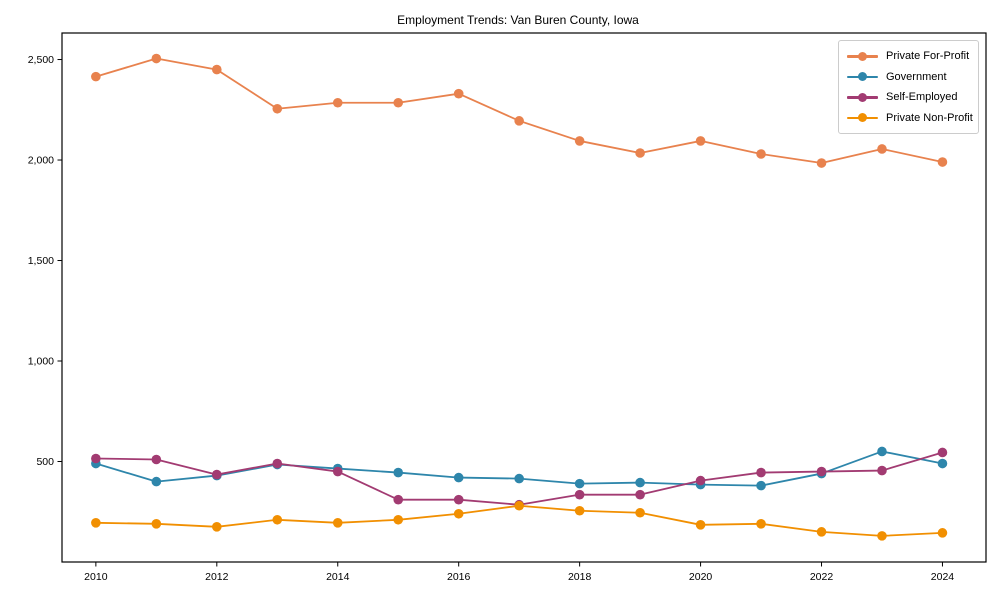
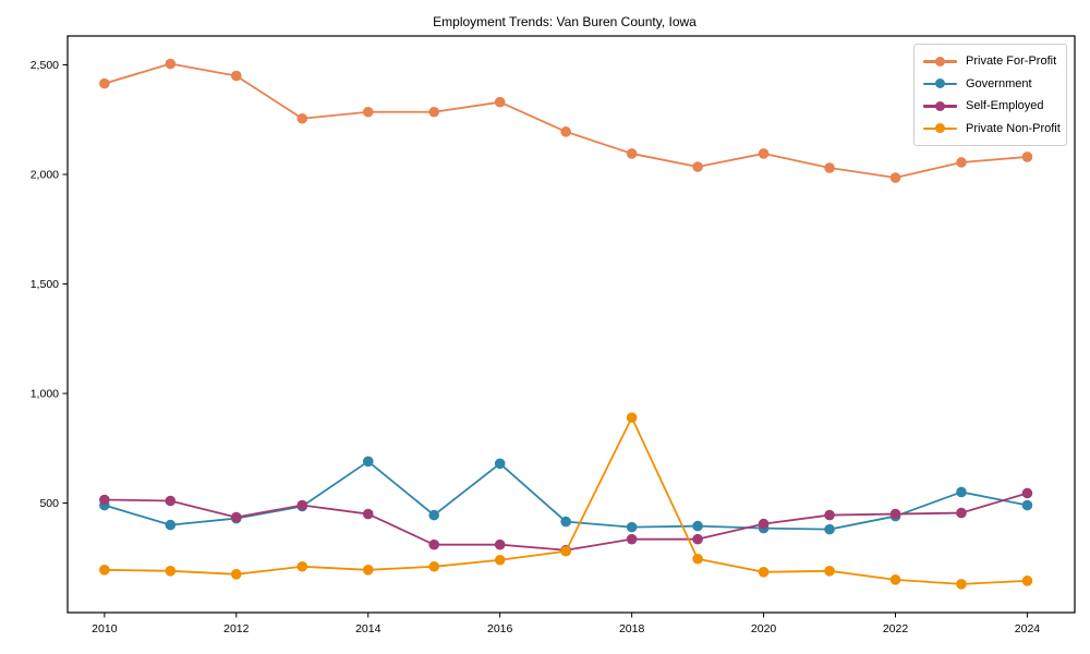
Government/2014: 460 -> 690
Government/2016: 420 -> 680
Private Non-Profit/2018: 260 -> 890
Private For-Profit/2024: 1990 -> 2080
